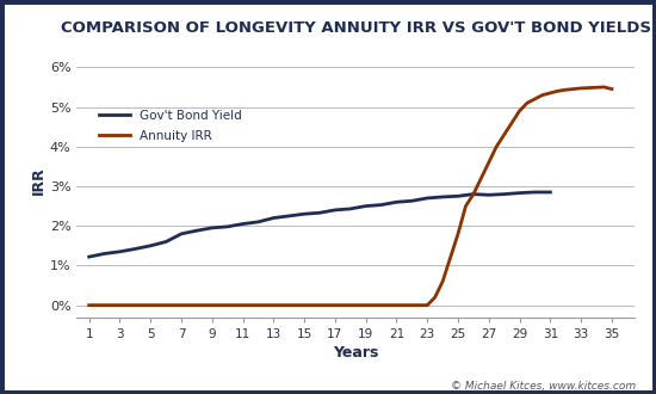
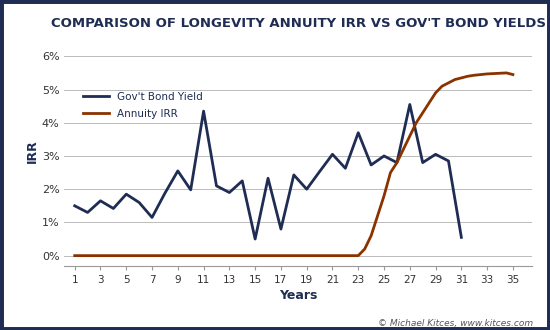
Gov't Bond Yield/1: 1.22% -> 1.50%
Gov't Bond Yield/3: 1.35% -> 1.65%
Gov't Bond Yield/5: 1.50% -> 1.85%
Gov't Bond Yield/7: 1.80% -> 1.15%
Gov't Bond Yield/9: 1.95% -> 2.55%
Gov't Bond Yield/11: 2.05% -> 4.35%
Gov't Bond Yield/13: 2.20% -> 1.90%
Gov't Bond Yield/15: 2.30% -> 0.50%
Gov't Bond Yield/17: 2.40% -> 0.80%
Gov't Bond Yield/19: 2.50% -> 2.00%
Gov't Bond Yield/21: 2.60% -> 3.05%
Gov't Bond Yield/23: 2.70% -> 3.70%
Gov't Bond Yield/25: 2.75% -> 3.00%
Gov't Bond Yield/27: 2.78% -> 4.55%
Gov't Bond Yield/29: 2.83% -> 3.05%
Gov't Bond Yield/31: 2.85% -> 0.55%
